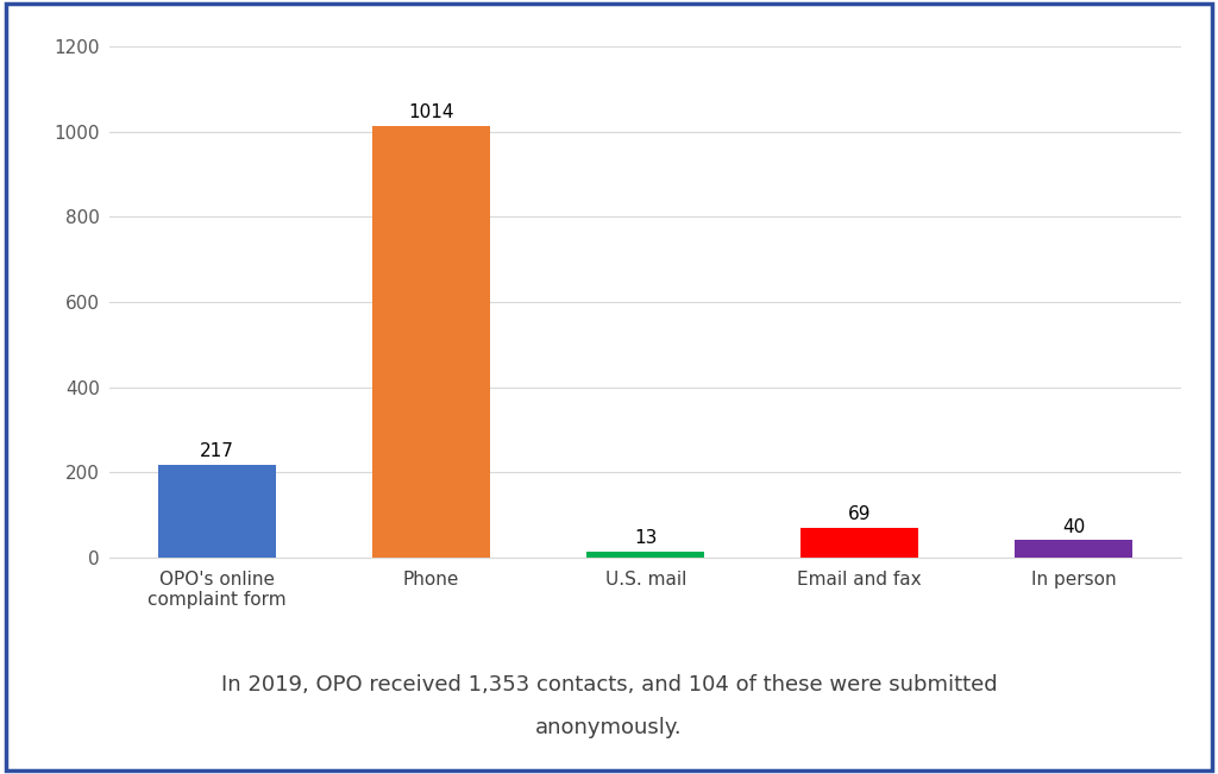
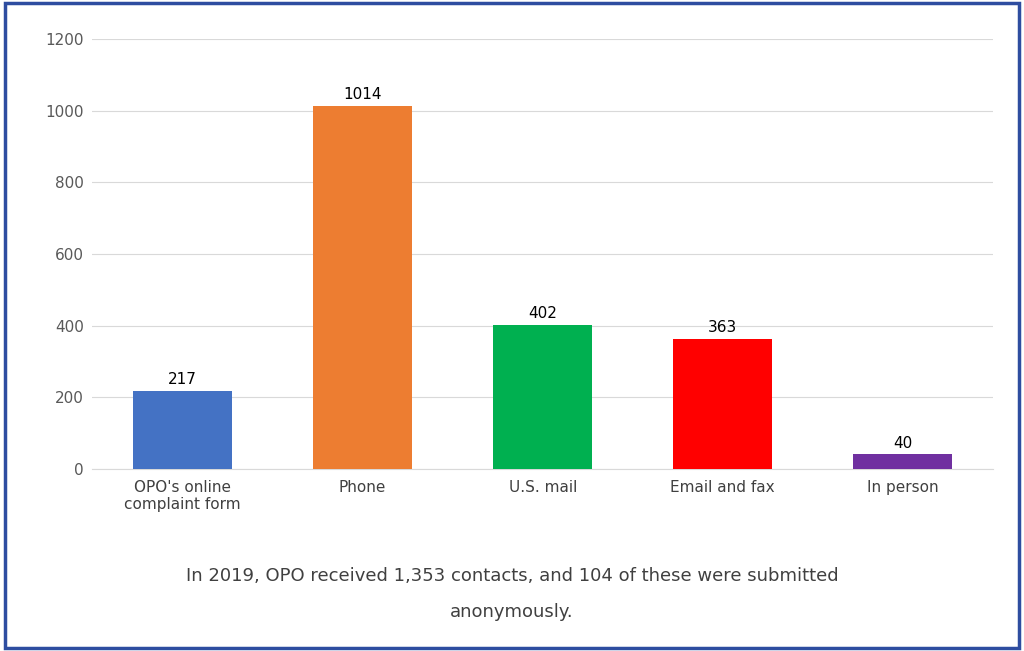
U.S. mail: 13 -> 402
Email and fax: 69 -> 363
